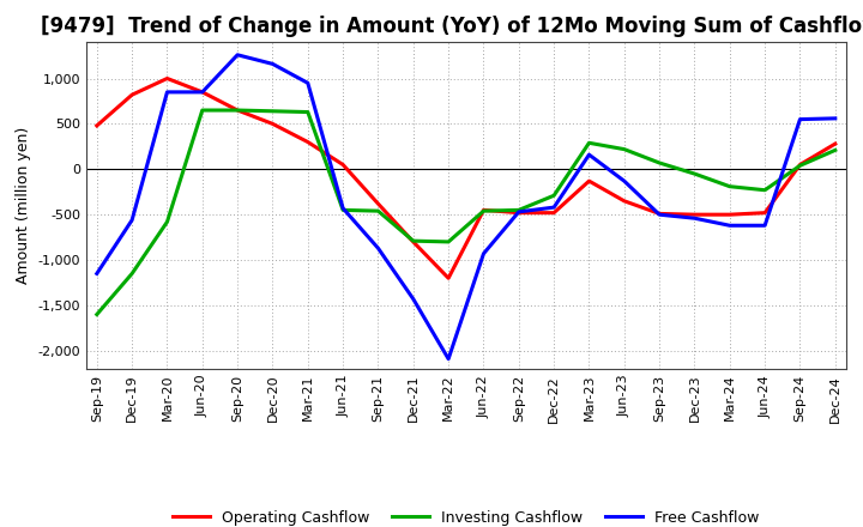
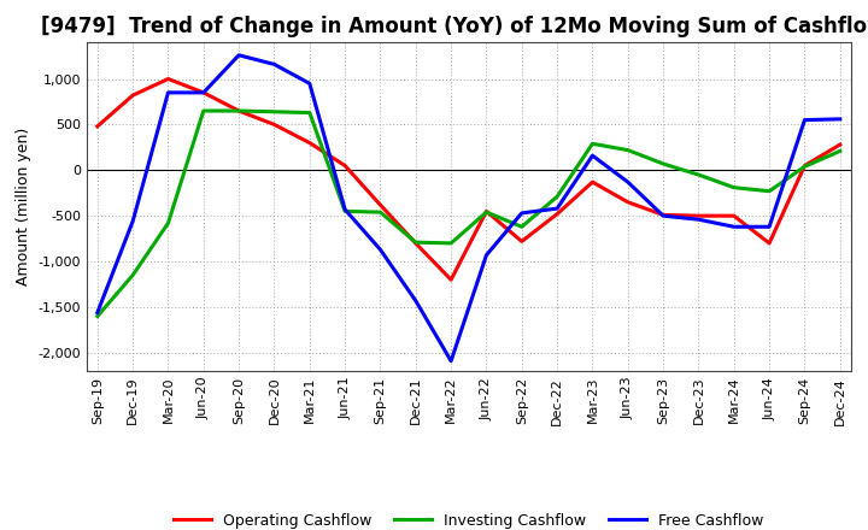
Free Cashflow/Sep-19: -1,150 -> -1,560
Operating Cashflow/Sep-22: -480 -> -780
Investing Cashflow/Sep-22: -450 -> -620
Operating Cashflow/Jun-24: -480 -> -800
